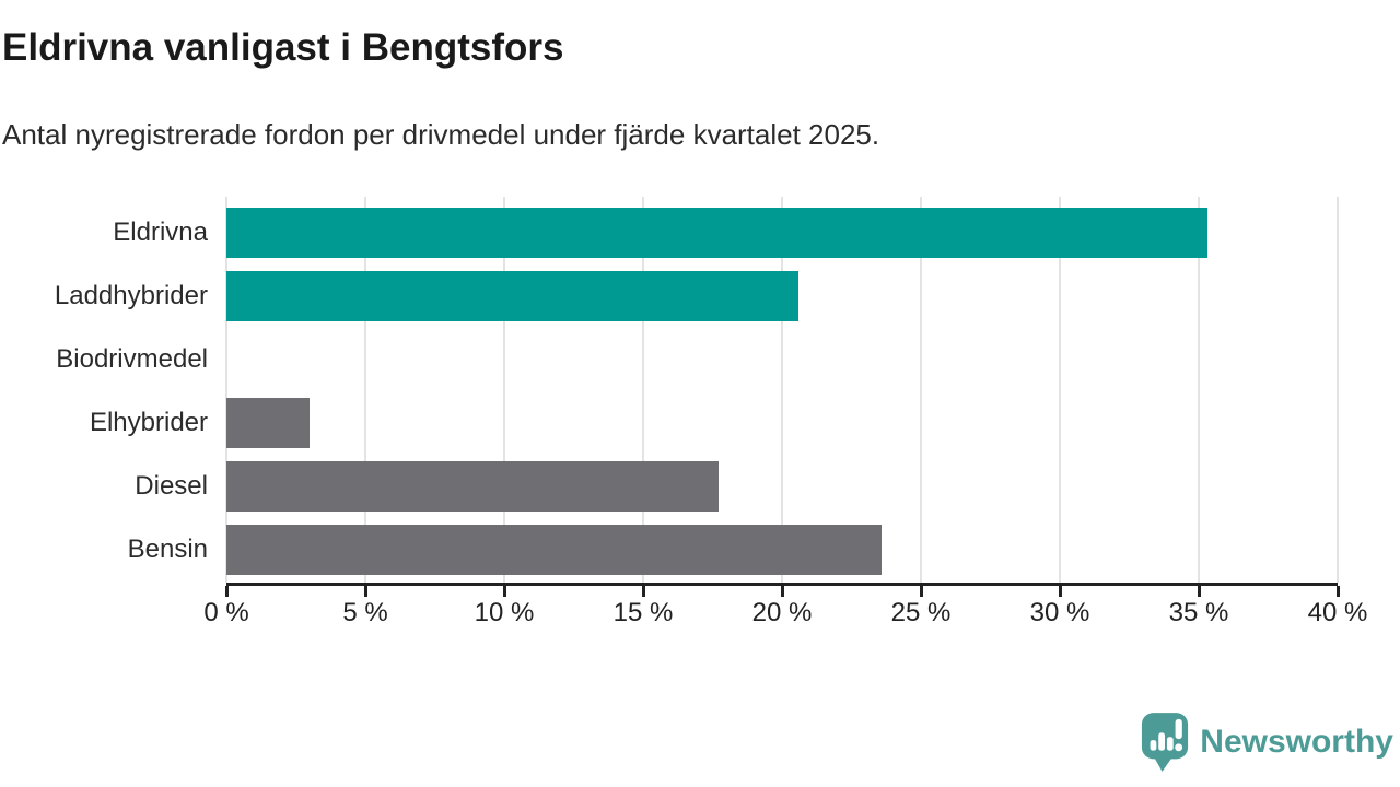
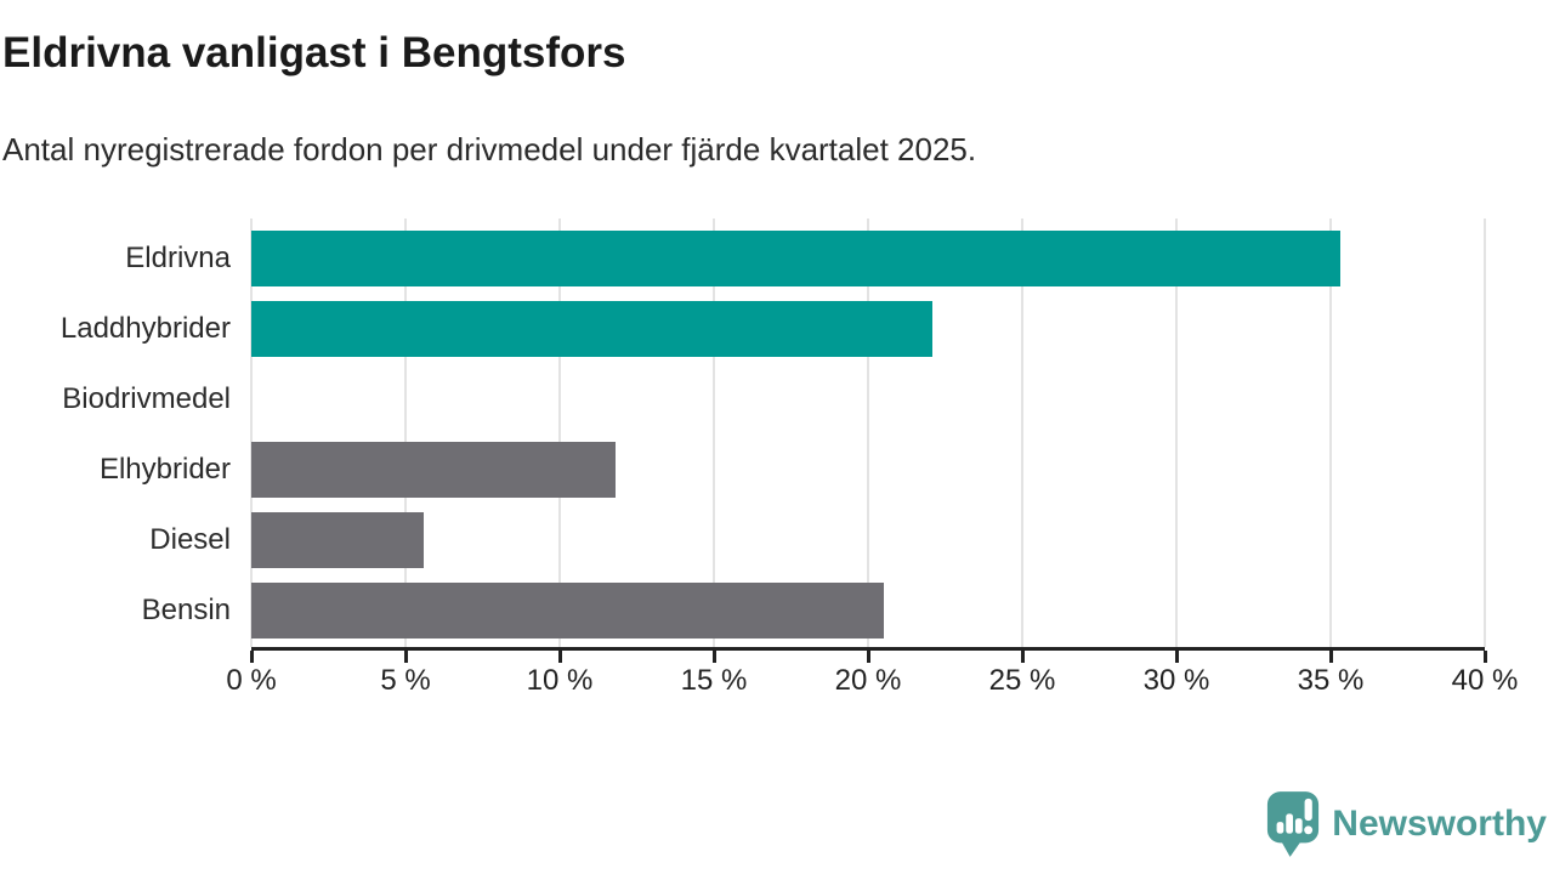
Laddhybrider: 20.6% -> 22.1%
Elhybrider: 3.0% -> 11.8%
Diesel: 17.7% -> 5.6%
Bensin: 23.6% -> 20.5%
